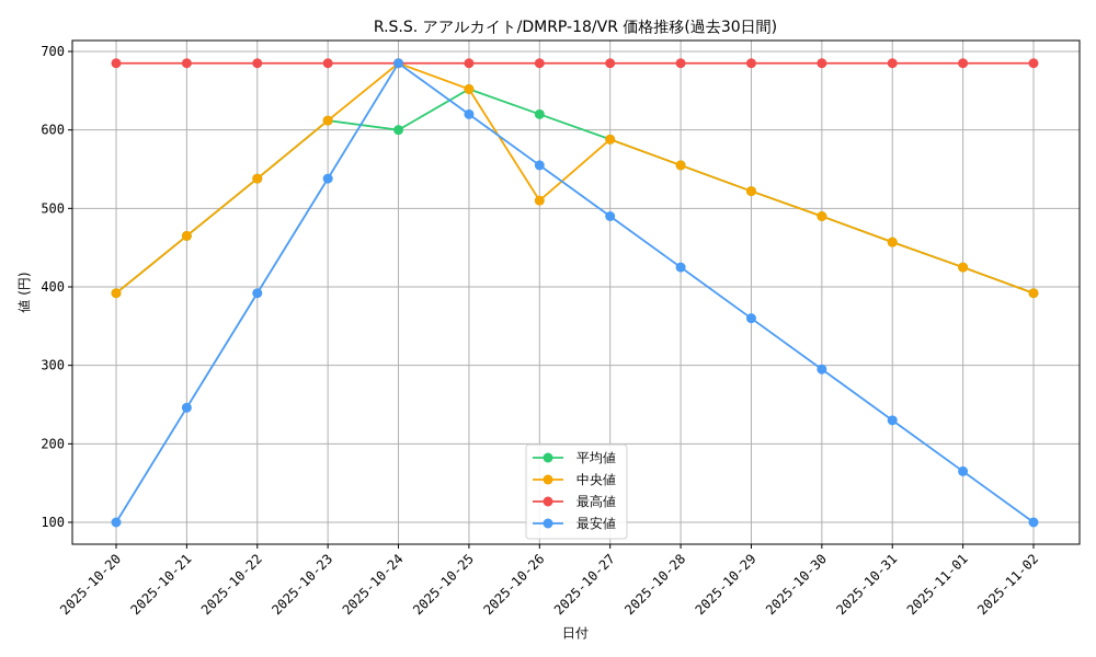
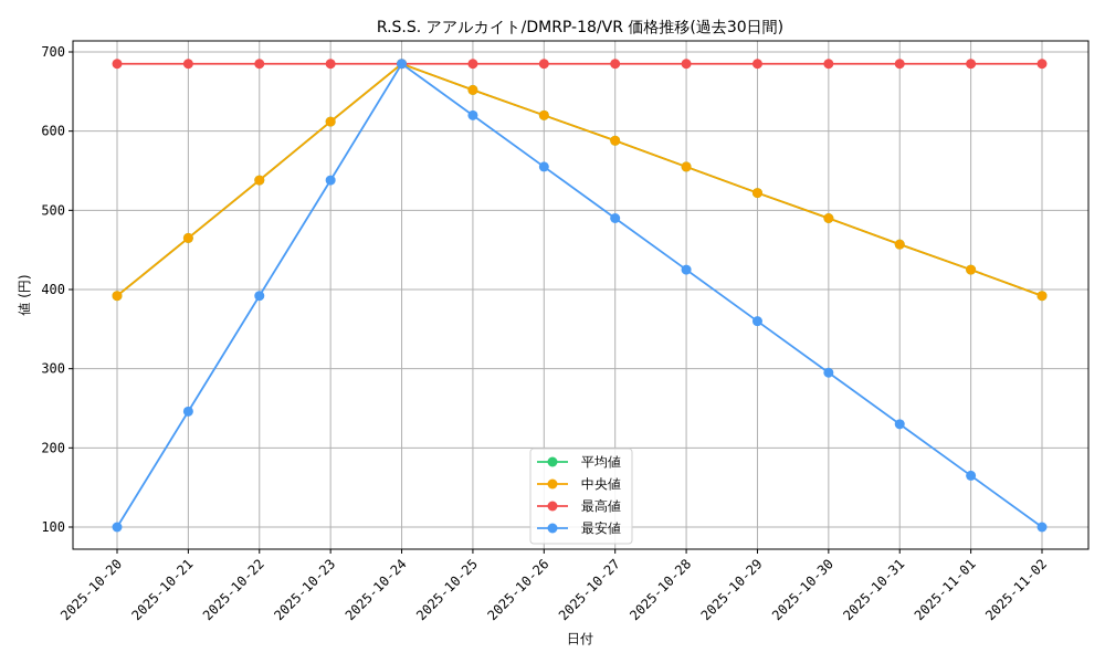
平均値/2025-10-24: 600 -> 680
中央値/2025-10-26: 510 -> 620
